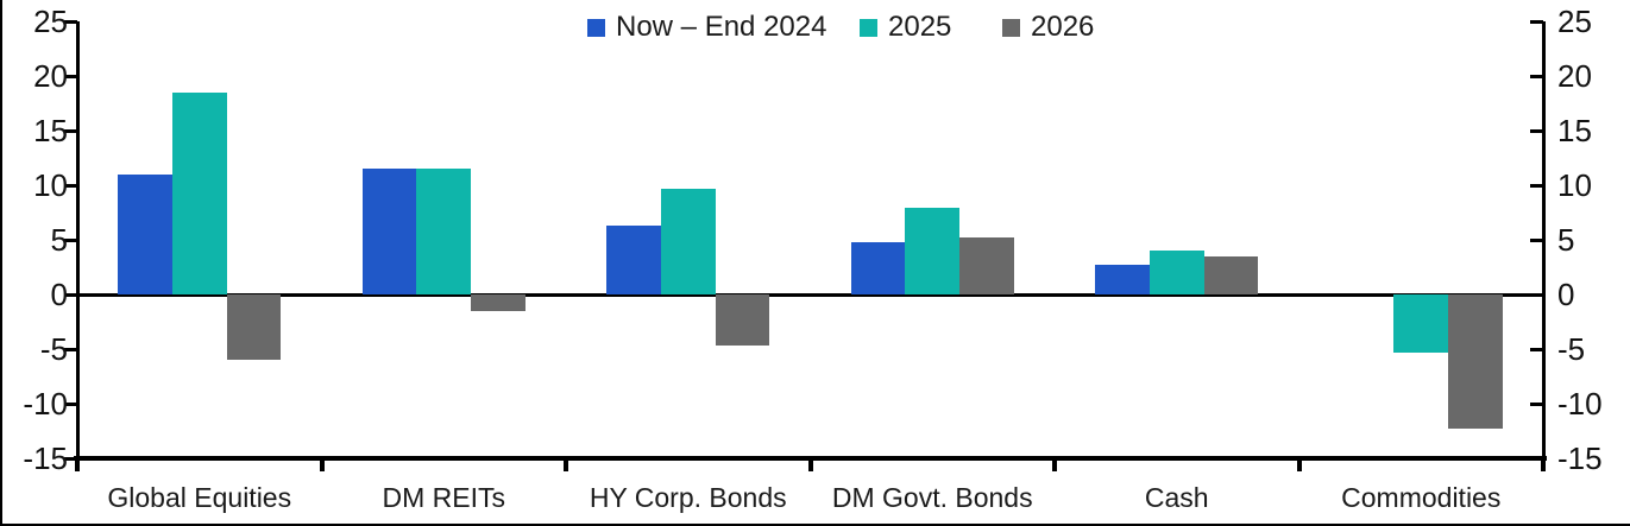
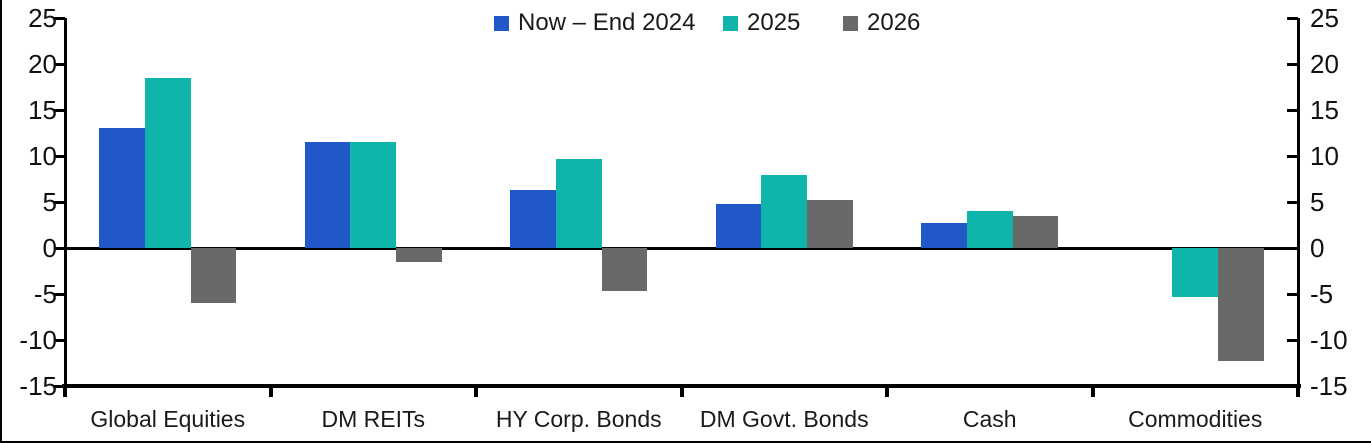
Now – End 2024/Global Equities: 11 -> 13
